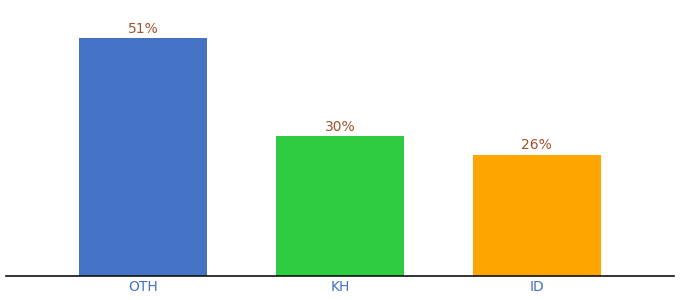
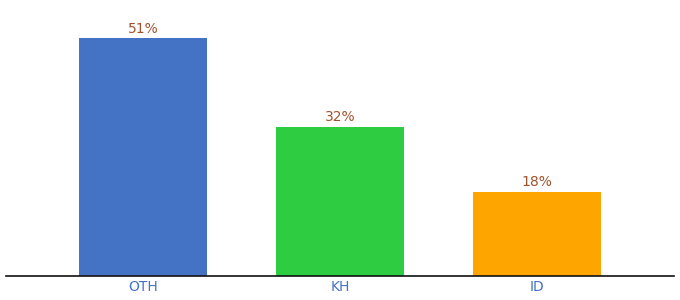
KH: 30% -> 32%
ID: 26% -> 18%
